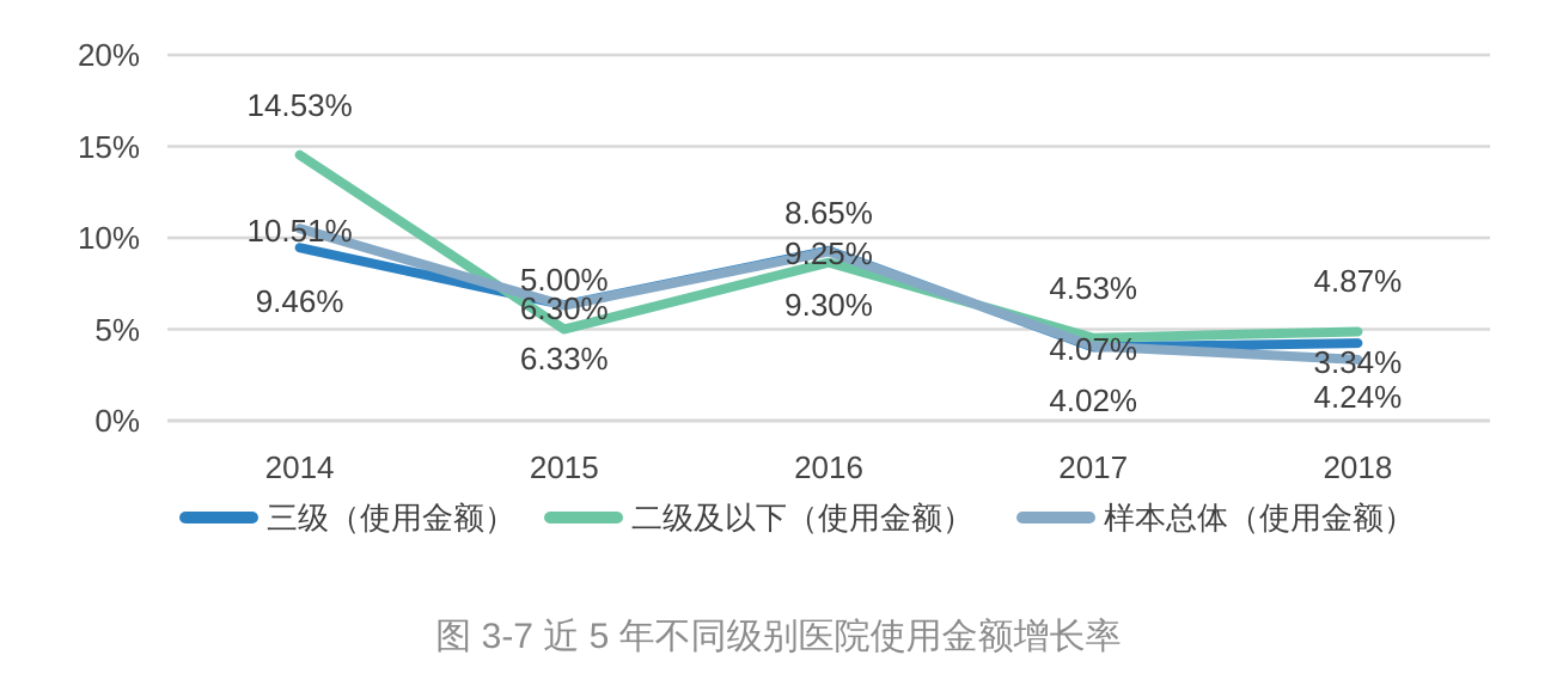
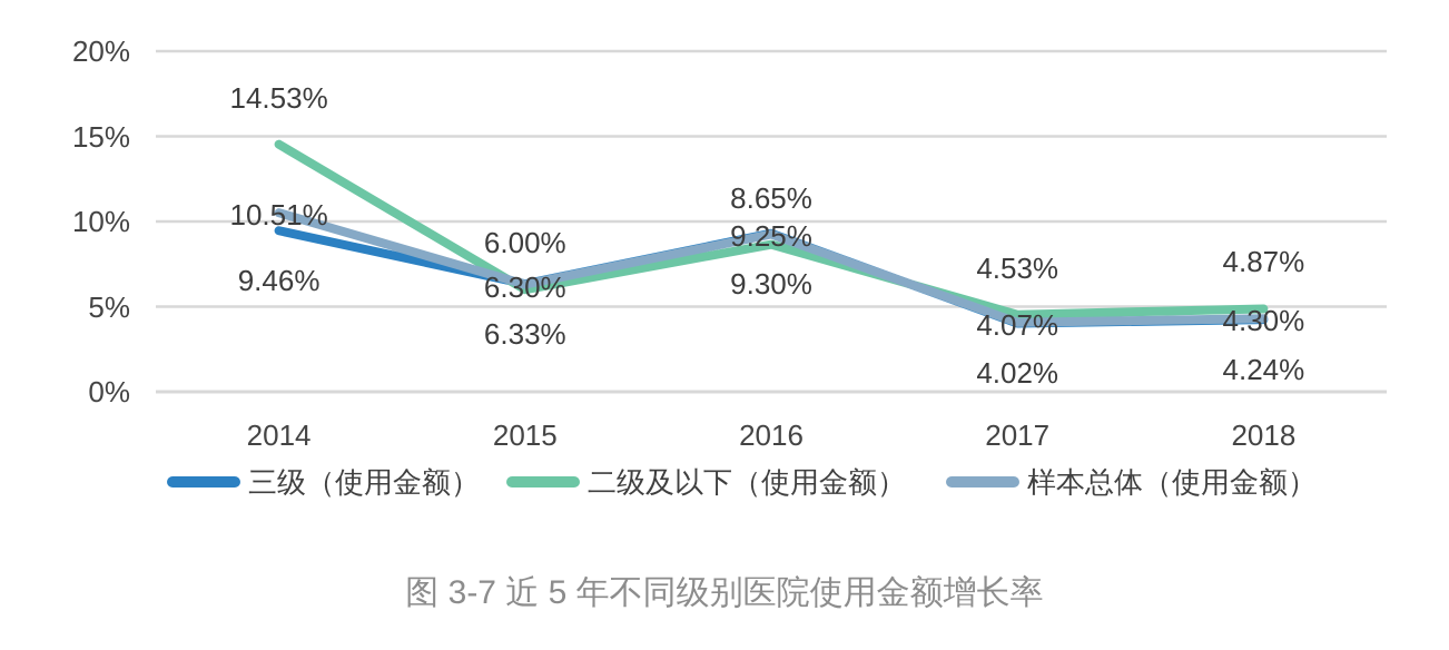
二级及以下（使用金额）/2015: 5.00% -> 6.00%
样本总体（使用金额）/2018: 3.34% -> 4.30%
